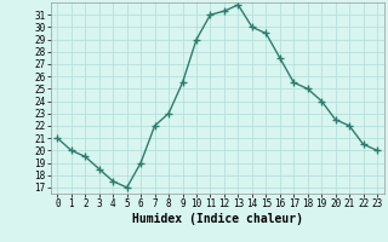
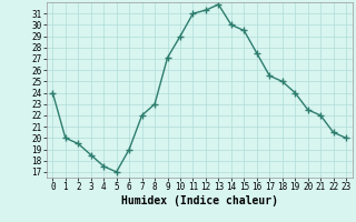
0: 21.0 -> 24.0
9: 25.5 -> 27.1
